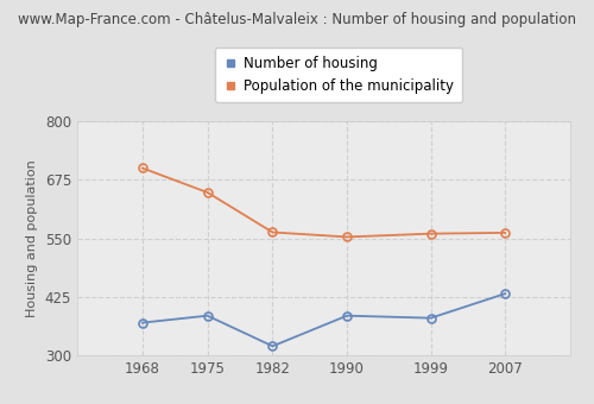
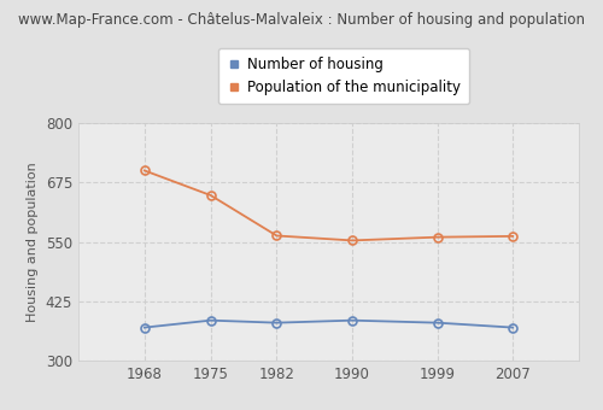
Number of housing/1982: 320 -> 380
Number of housing/2007: 432 -> 370
